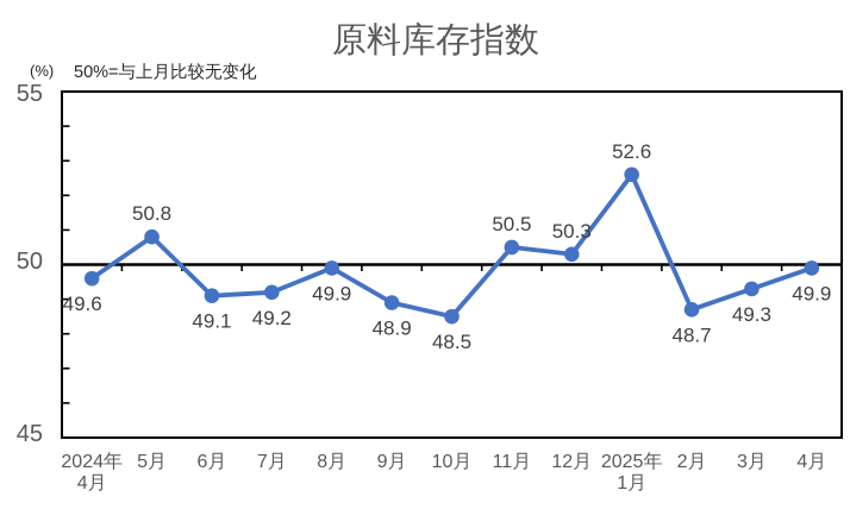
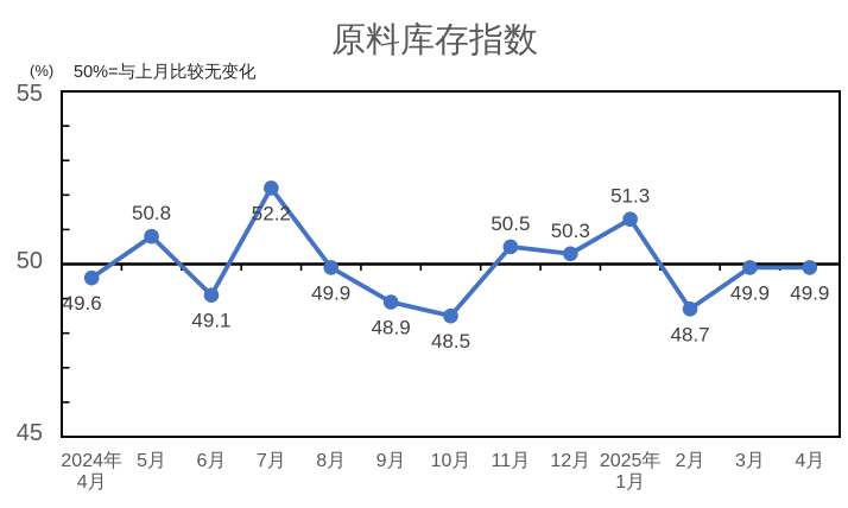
7月: 49.2 -> 52.2
2025年 1月: 52.6 -> 51.3
3月: 49.3 -> 49.9
